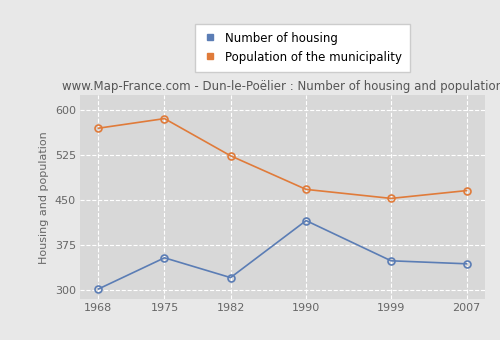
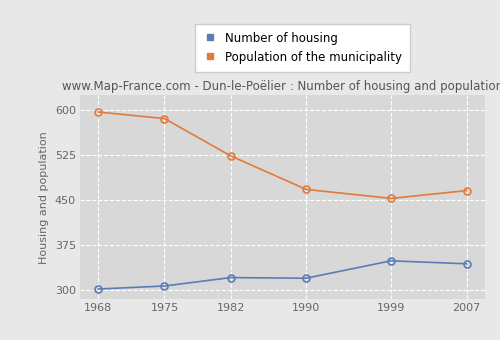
Population of the municipality/1968: 570 -> 597
Number of housing/1975: 354 -> 307
Number of housing/1990: 416 -> 320
